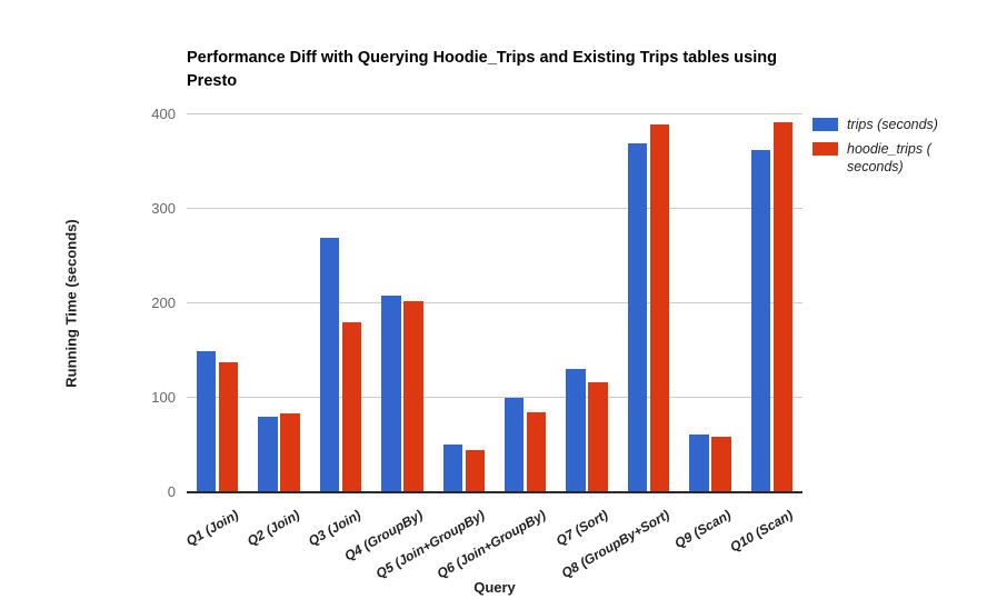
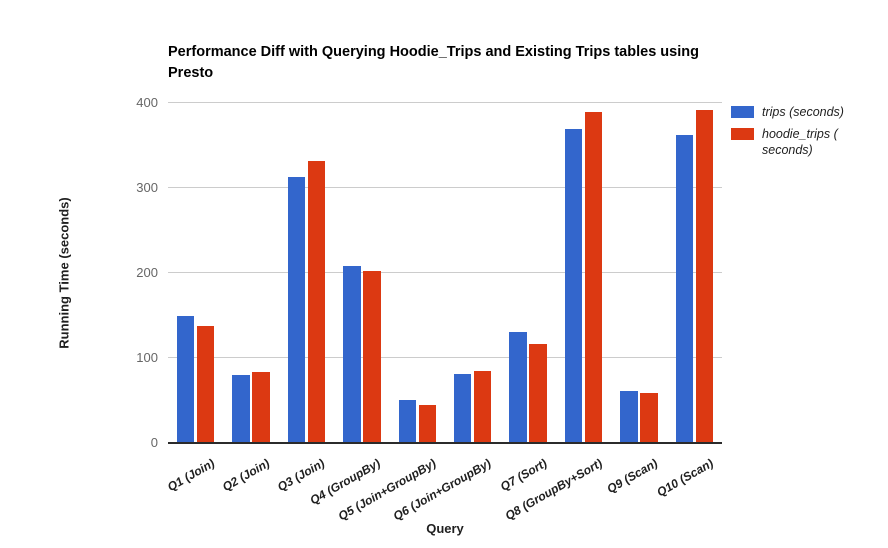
trips (seconds)/Q3 (Join): 270 -> 310
hoodie_trips (seconds)/Q3 (Join): 180 -> 330
trips (seconds)/Q6 (Join+GroupBy): 100 -> 80
